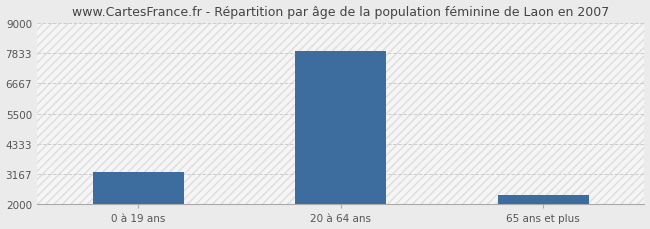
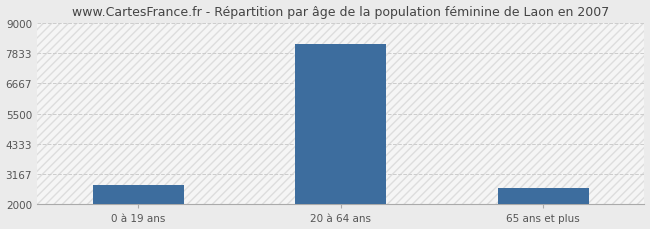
0 à 19 ans: 3250 -> 2750
20 à 64 ans: 7900 -> 8200
65 ans et plus: 2380 -> 2650
